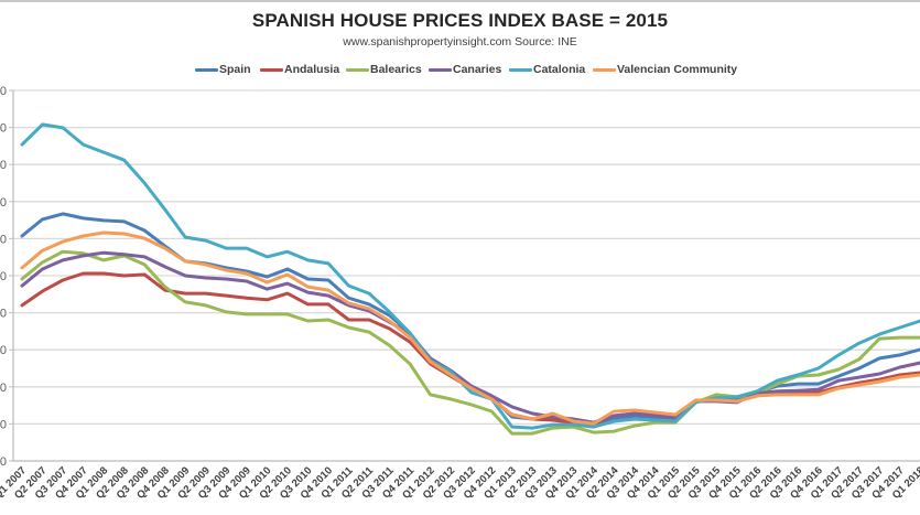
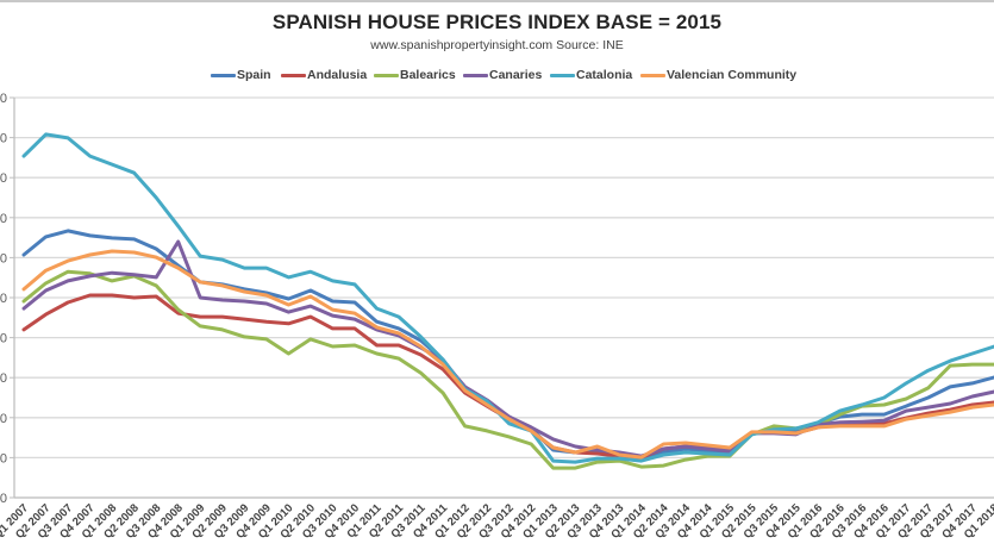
Canaries/Q4 2008: 132 -> 144
Balearics/Q1 2010: 120 -> 116
